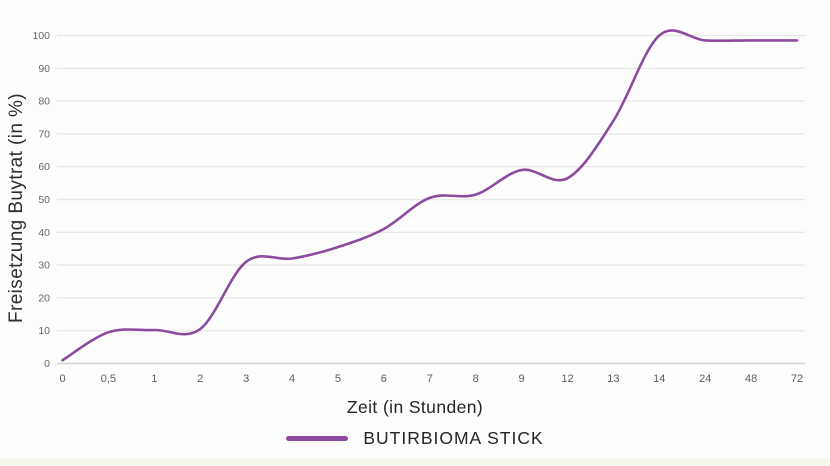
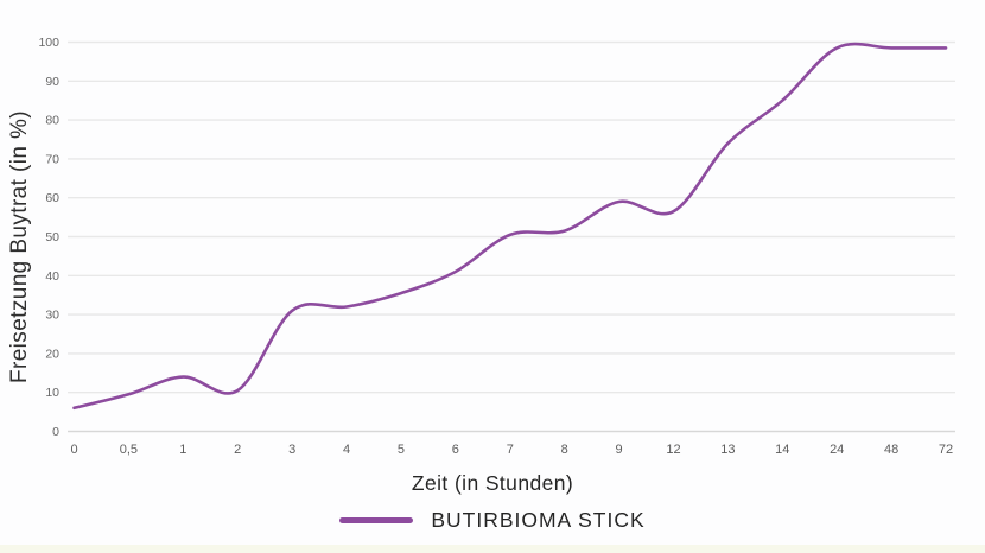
0: 1 -> 6
1: 10 -> 14
14: 100 -> 85
